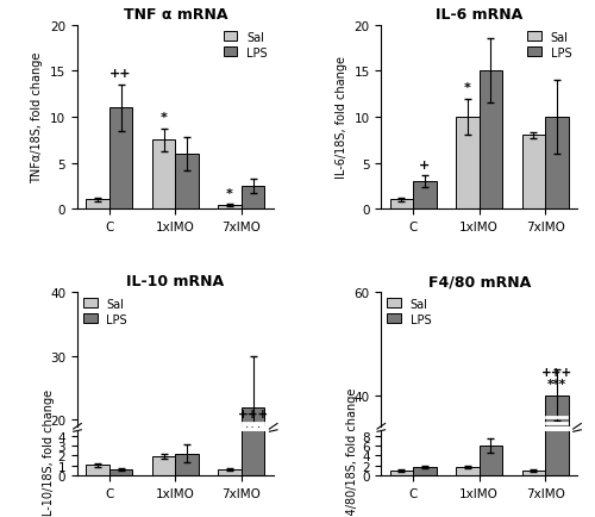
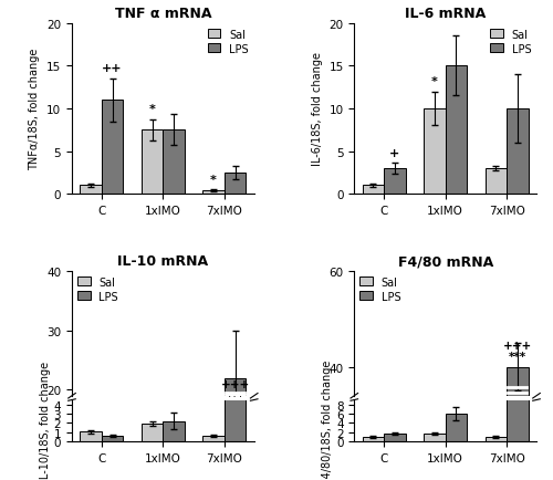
TNF α mRNA/LPS/1xIMO: 6.0 -> 7.5
IL-6 mRNA/Sal/7xIMO: 8 -> 3
